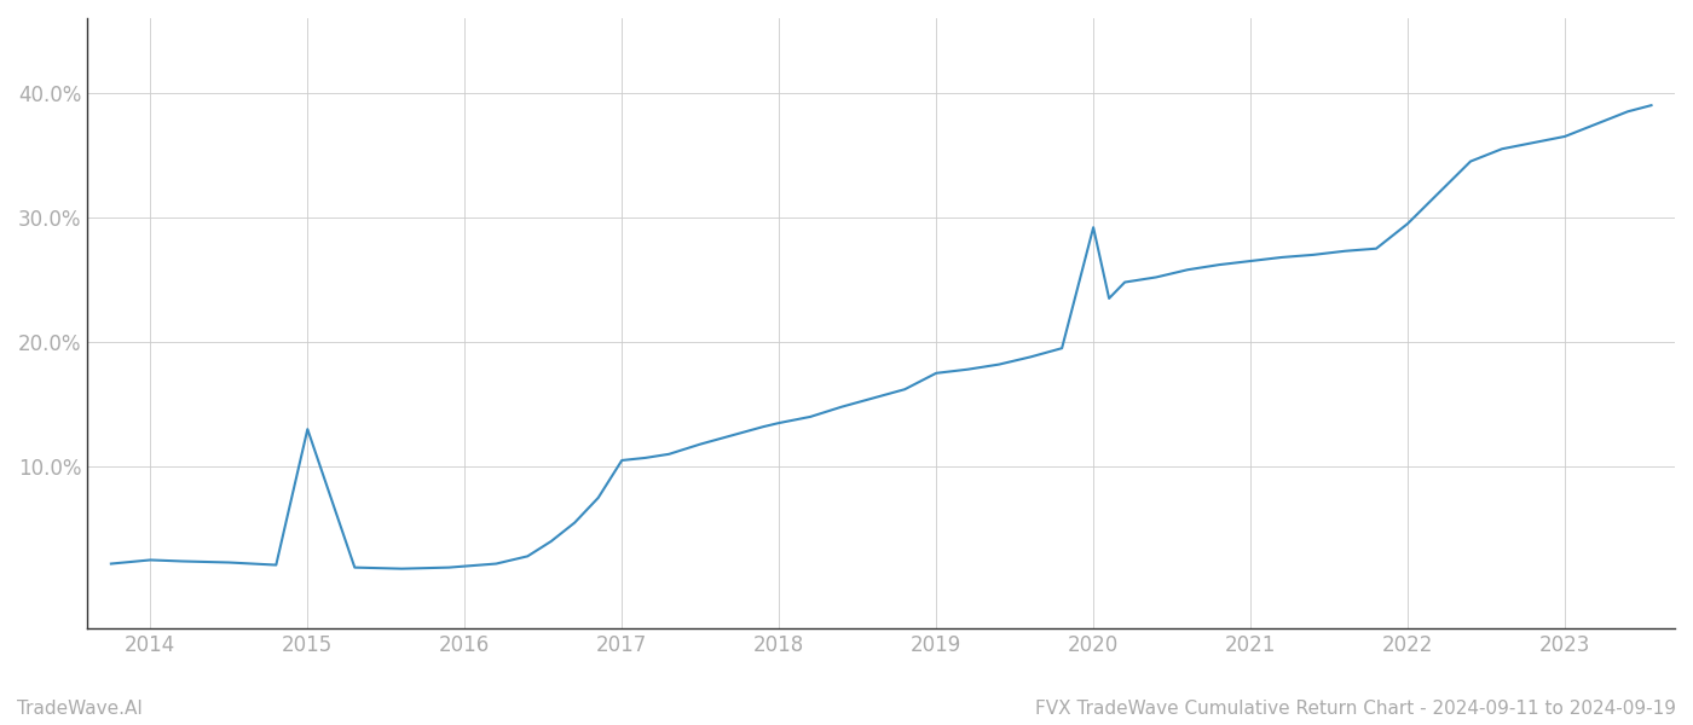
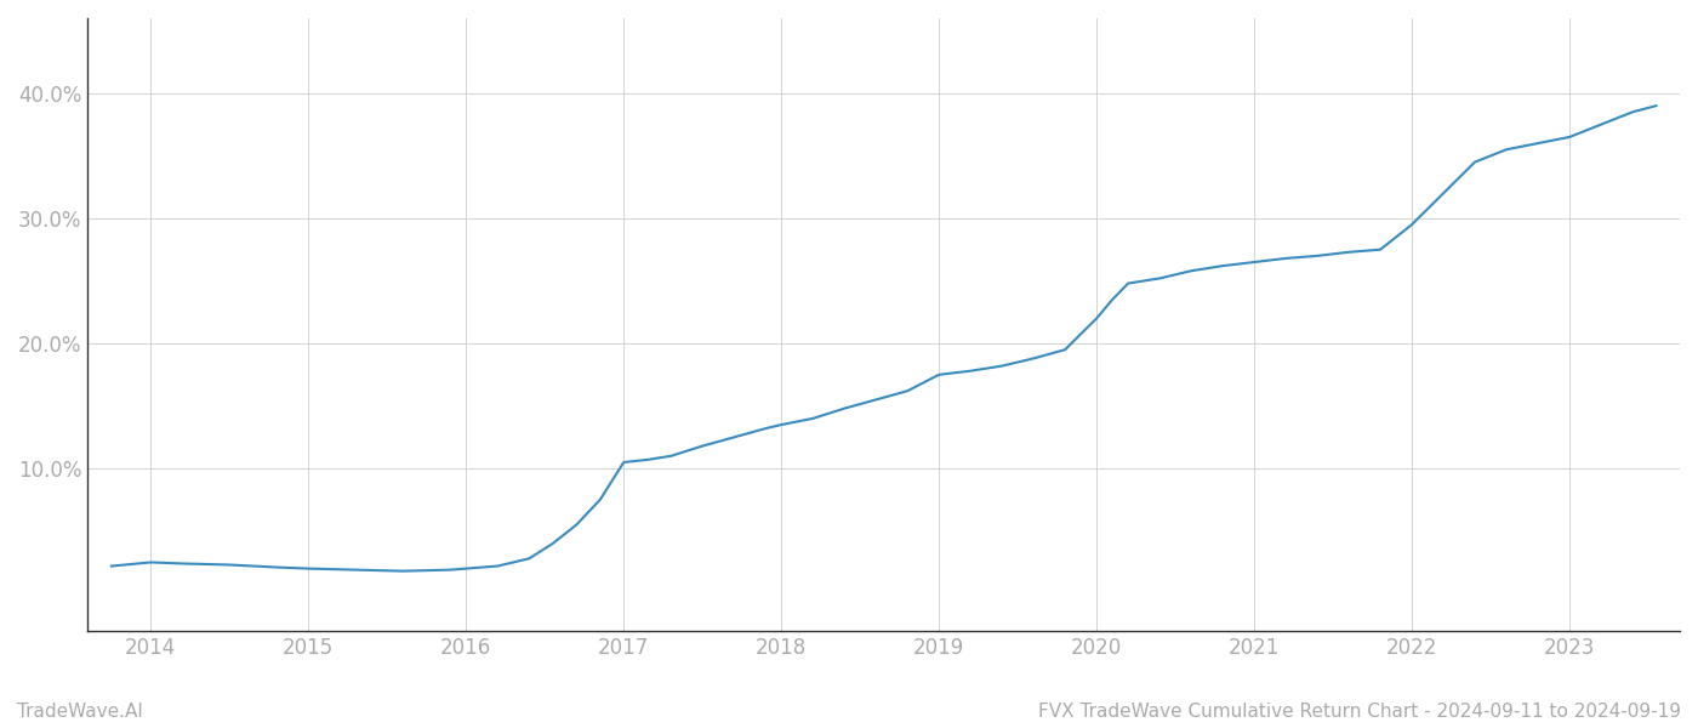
2015: 13.0% -> 2.0%
2020: 29.2% -> 22.0%
